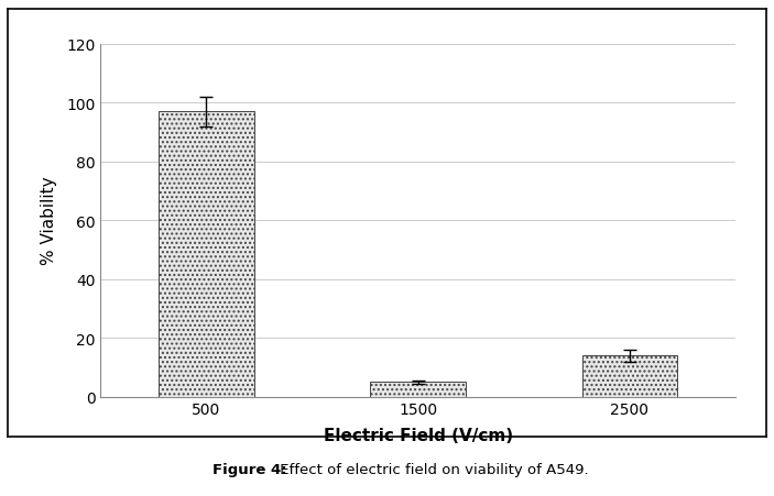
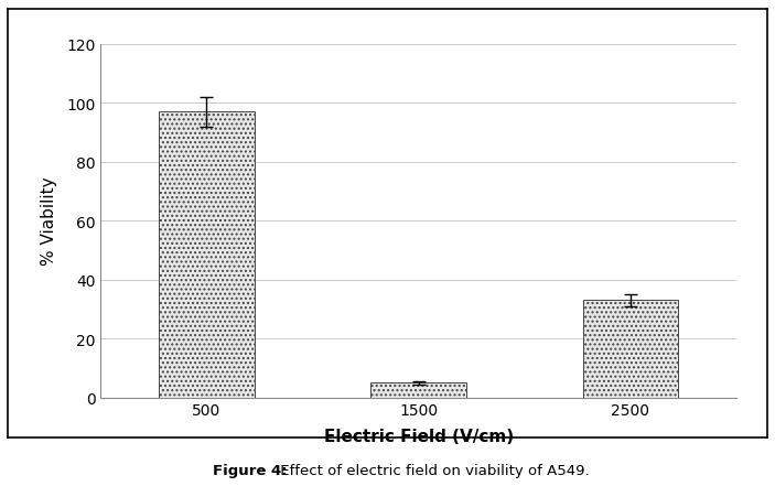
2500: 14 -> 33
